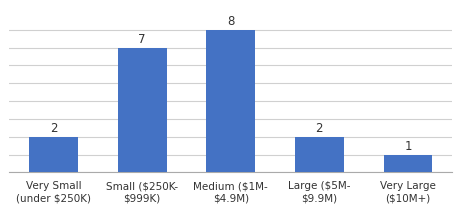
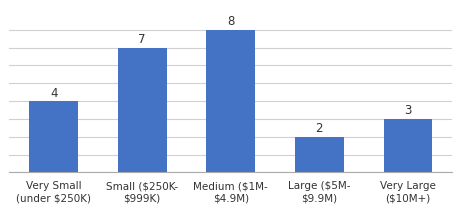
Very Small (under $250K): 2 -> 4
Very Large ($10M+): 1 -> 3
